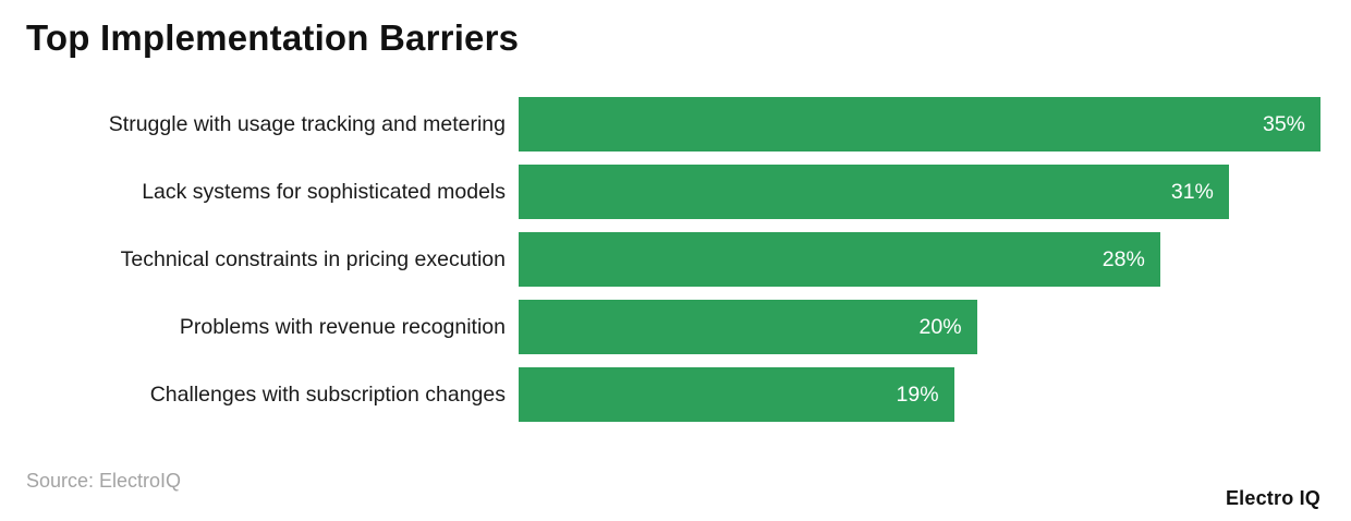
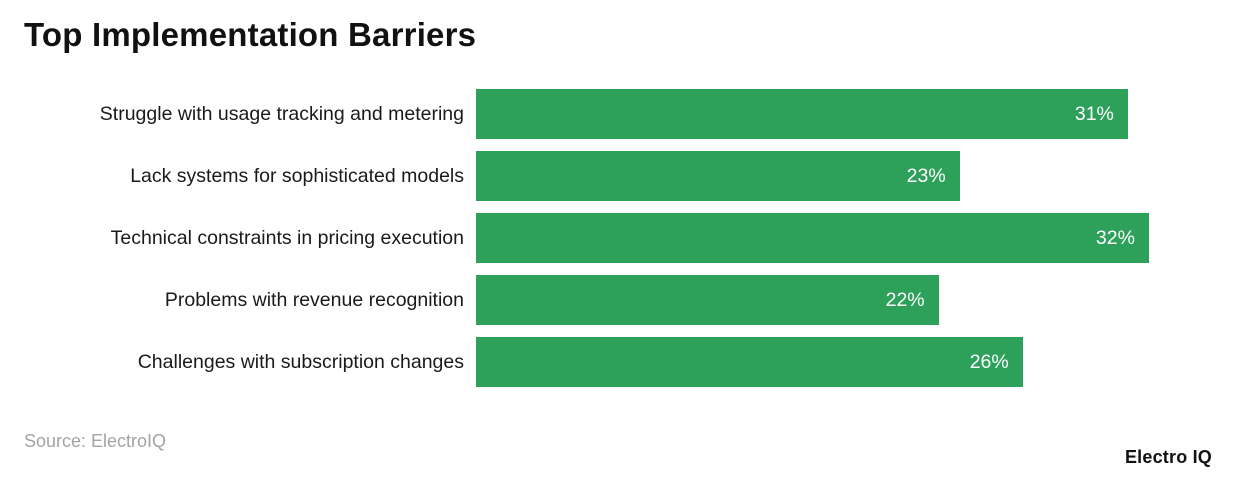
Struggle with usage tracking and metering: 35% -> 31%
Lack systems for sophisticated models: 31% -> 23%
Technical constraints in pricing execution: 28% -> 32%
Problems with revenue recognition: 20% -> 22%
Challenges with subscription changes: 19% -> 26%
